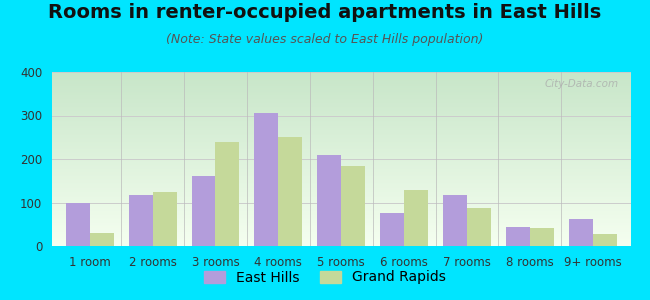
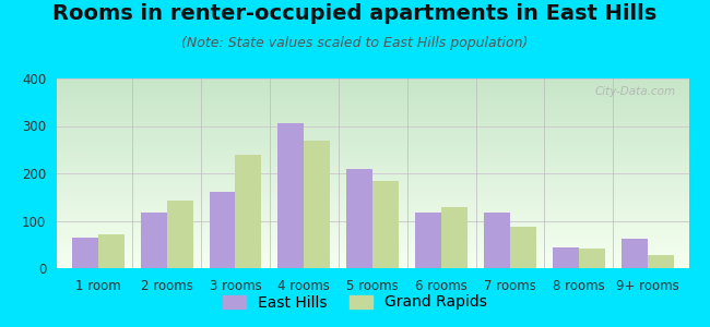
East Hills/1 room: 100 -> 65
Grand Rapids/1 room: 30 -> 72
Grand Rapids/2 rooms: 125 -> 142
Grand Rapids/4 rooms: 250 -> 268
East Hills/6 rooms: 75 -> 117
